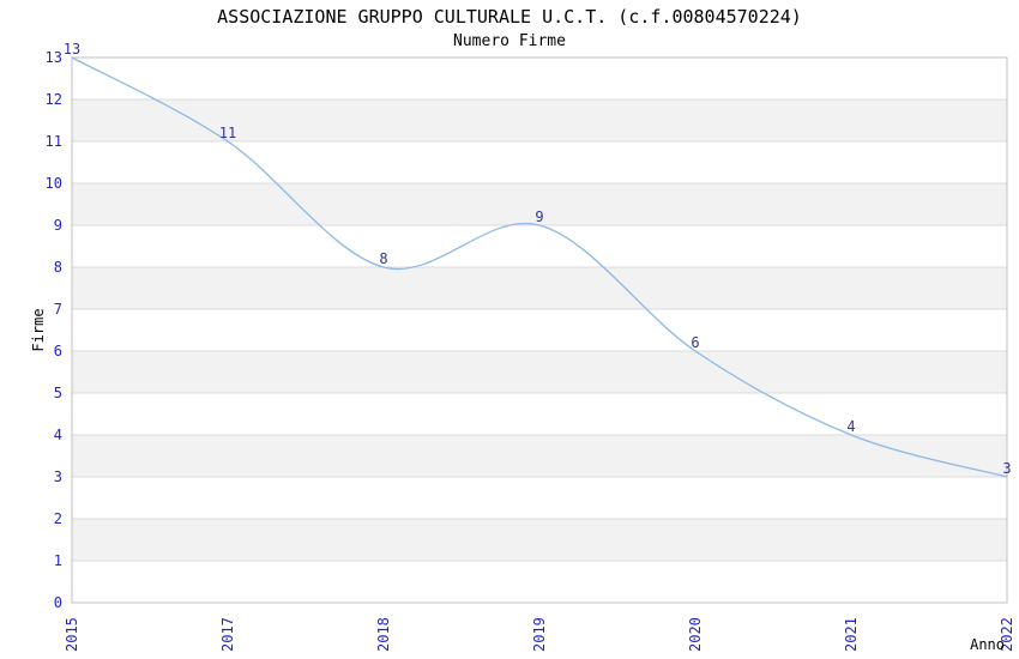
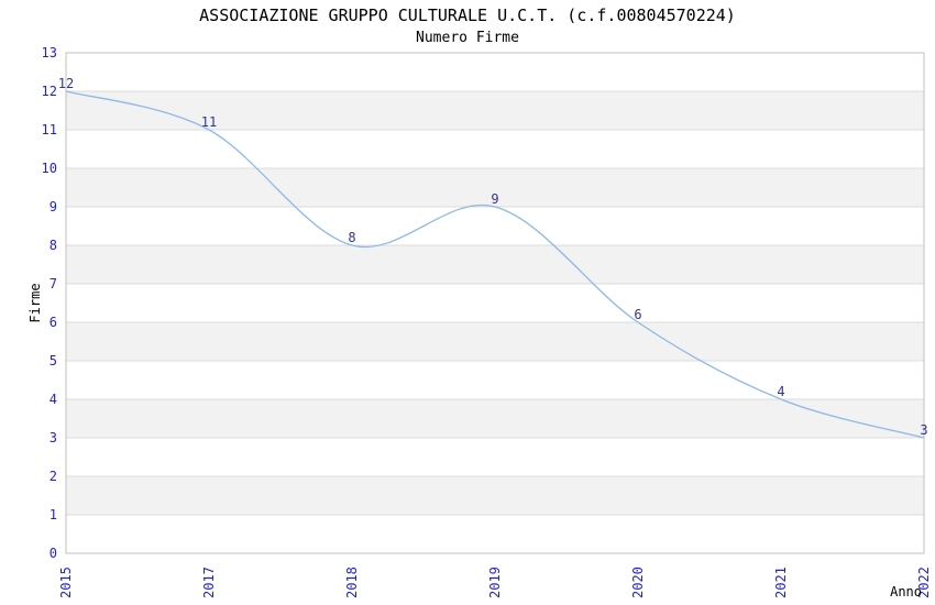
2015: 13 -> 12
